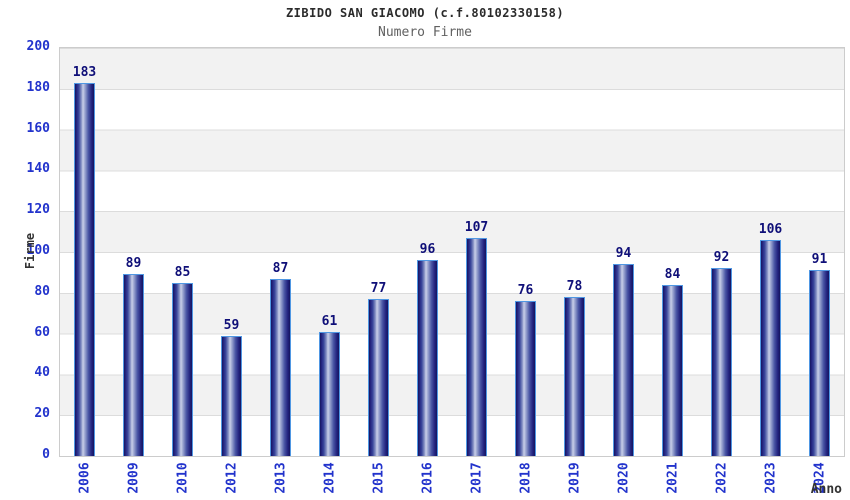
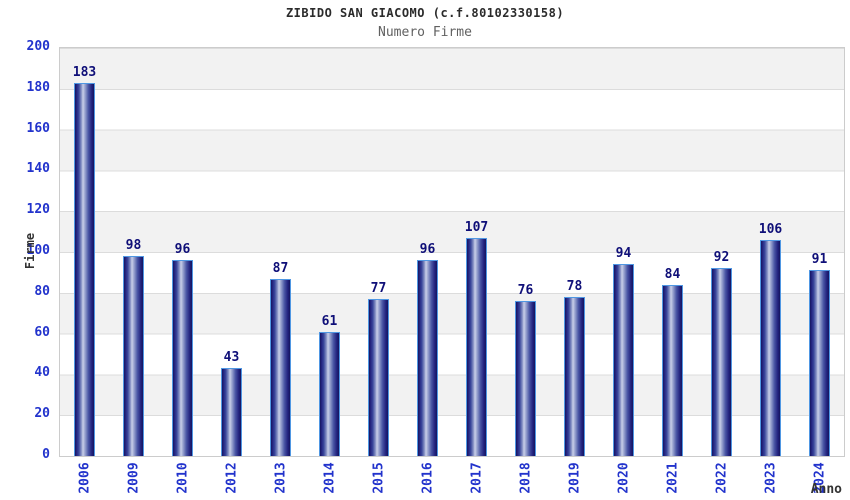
2009: 89 -> 98
2010: 85 -> 96
2012: 59 -> 43
